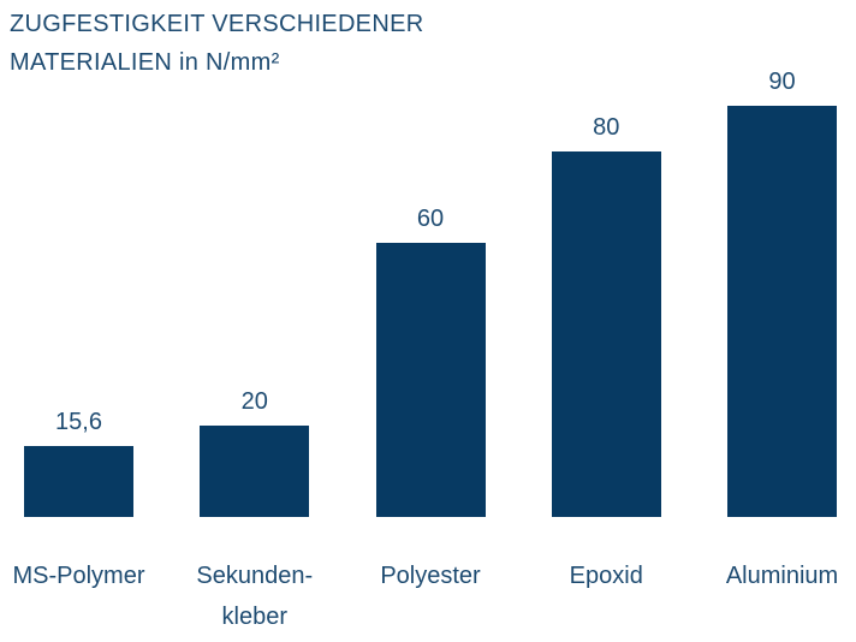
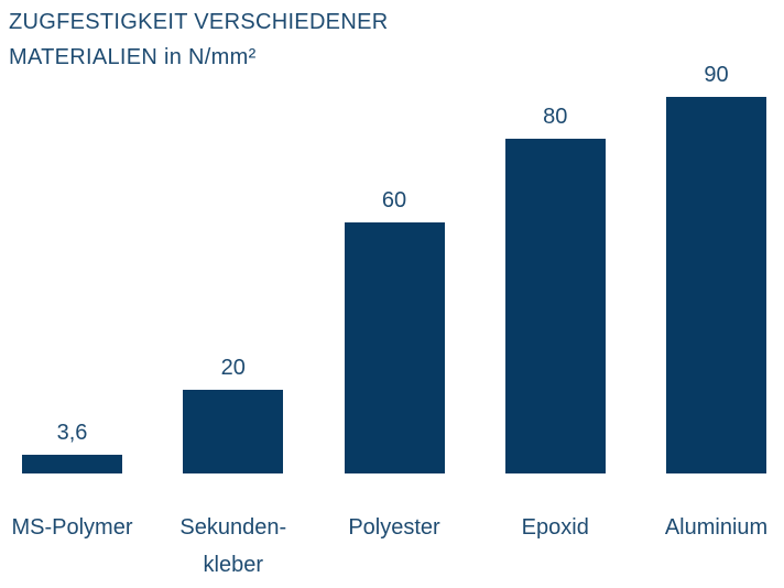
MS-Polymer: 15,6 -> 3,6
